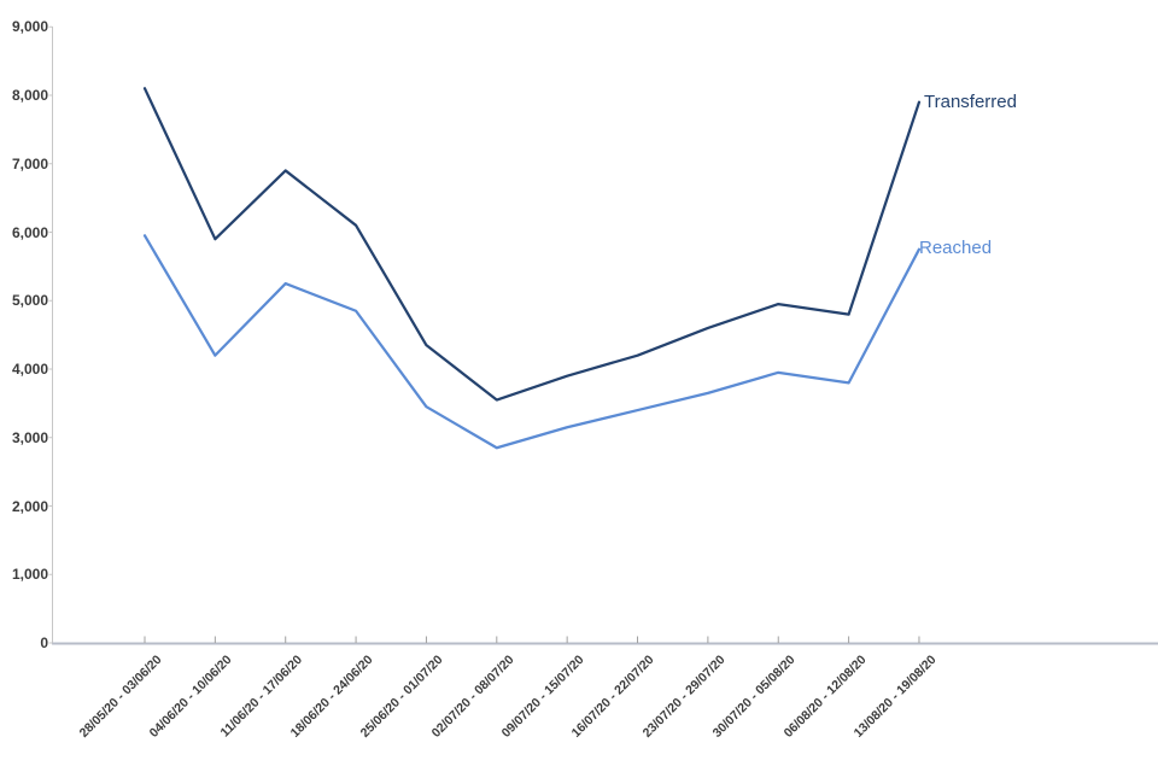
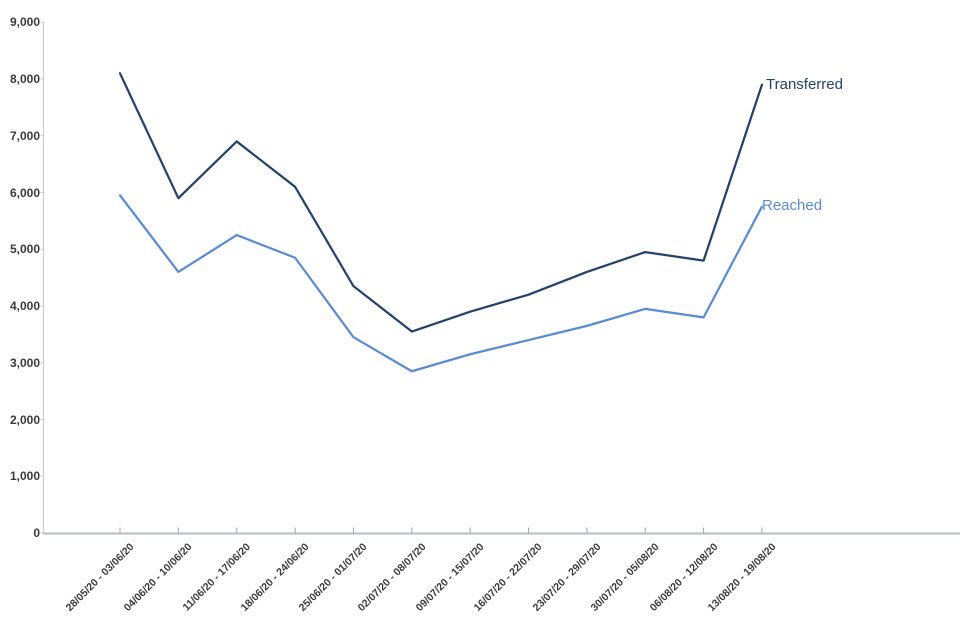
Reached/04/06/20 - 10/06/20: 4200 -> 4600
